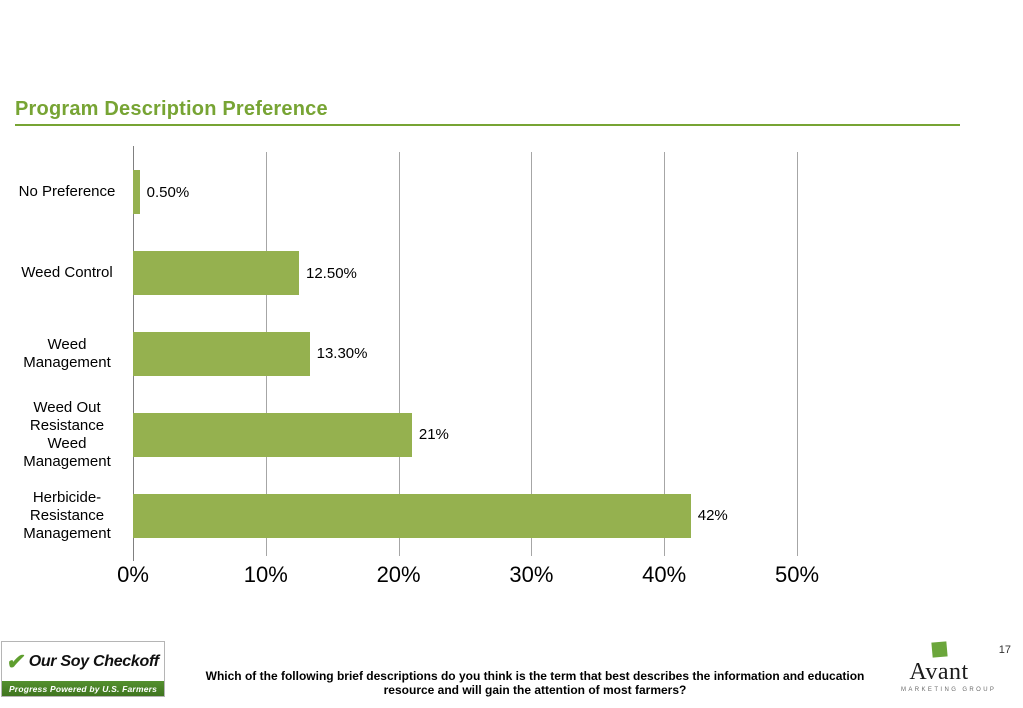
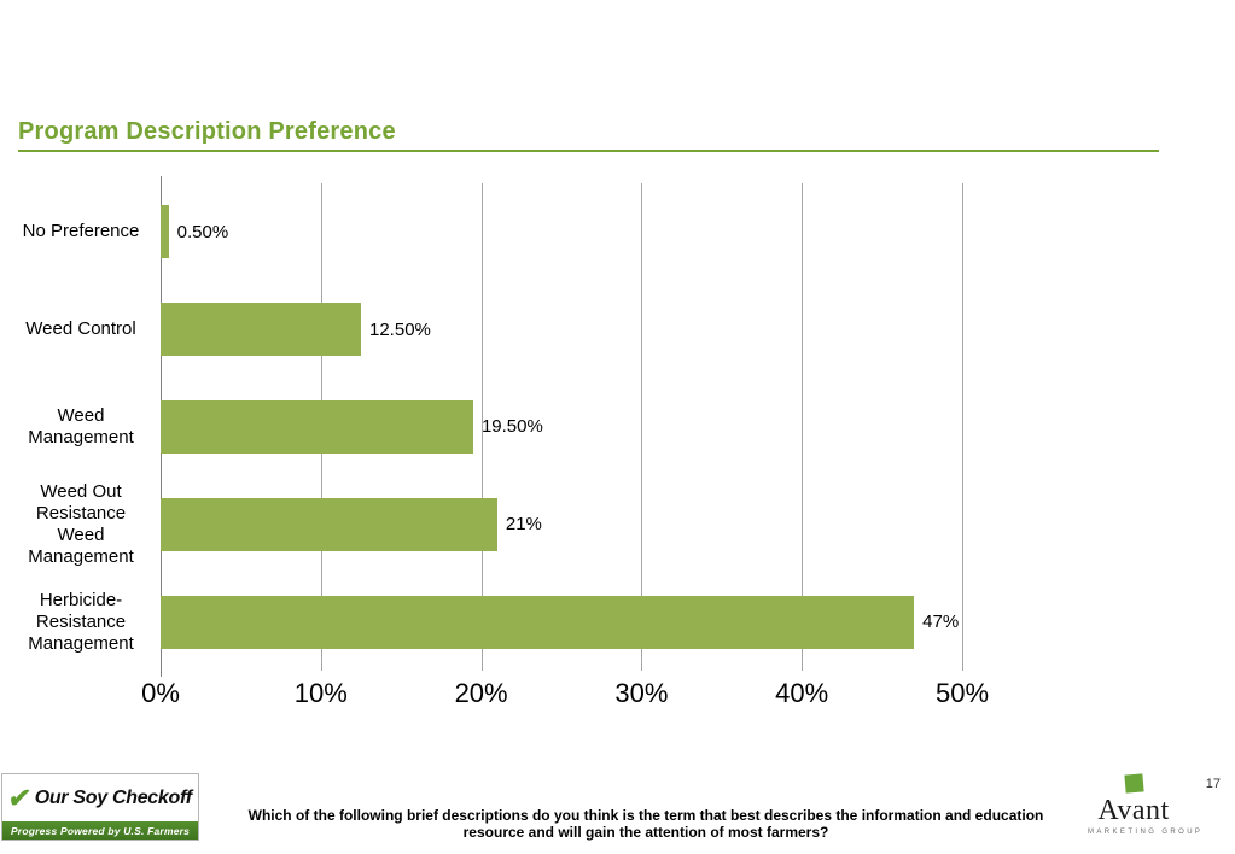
Weed Management: 13.30% -> 19.50%
Herbicide- Resistance Management: 42% -> 47%
